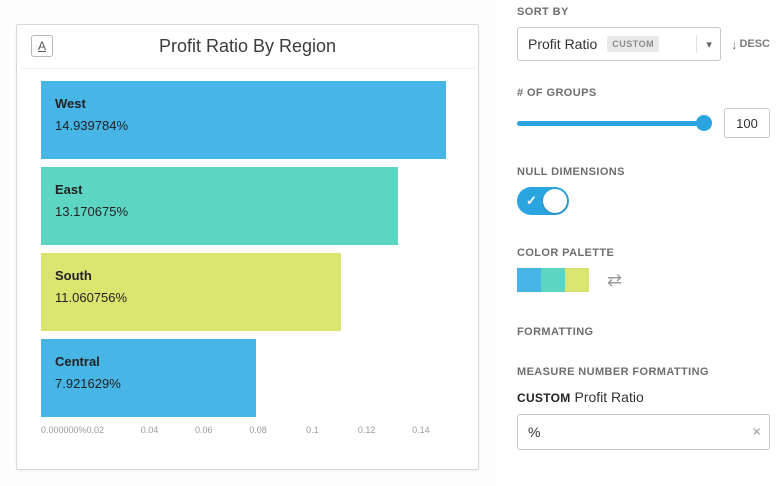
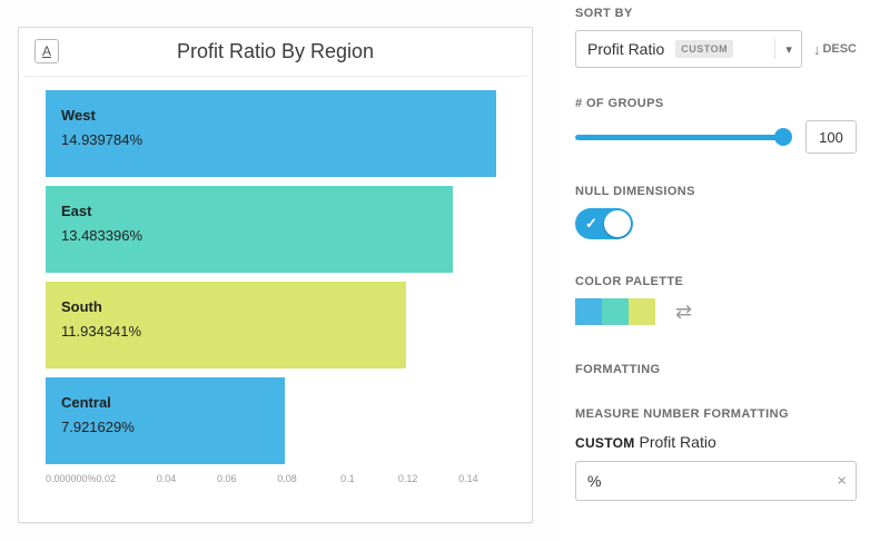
East: 13.170675% -> 13.483396%
South: 11.060756% -> 11.934341%
